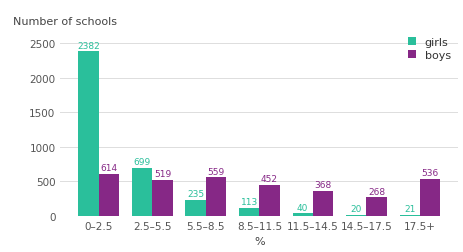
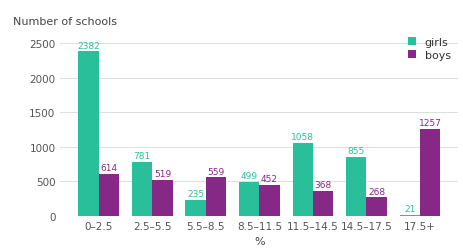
girls/2.5–5.5: 699 -> 781
girls/8.5–11.5: 113 -> 499
girls/11.5–14.5: 40 -> 1058
girls/14.5–17.5: 20 -> 855
boys/17.5+: 536 -> 1257
